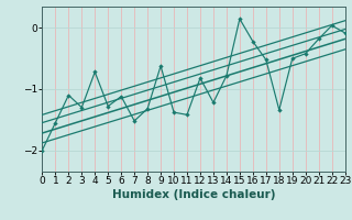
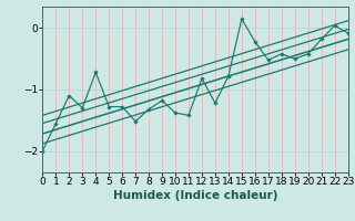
6: -1.12 -> -1.28
9: -0.62 -> -1.18
18: -1.34 -> -0.42
